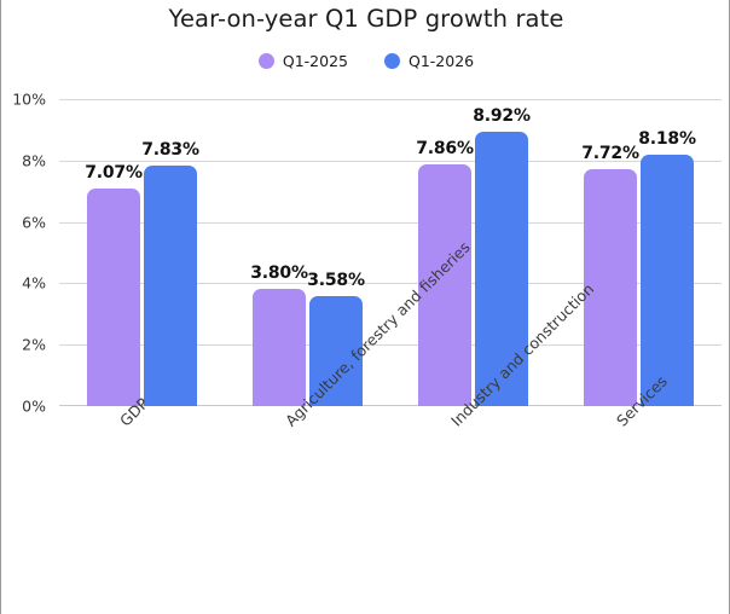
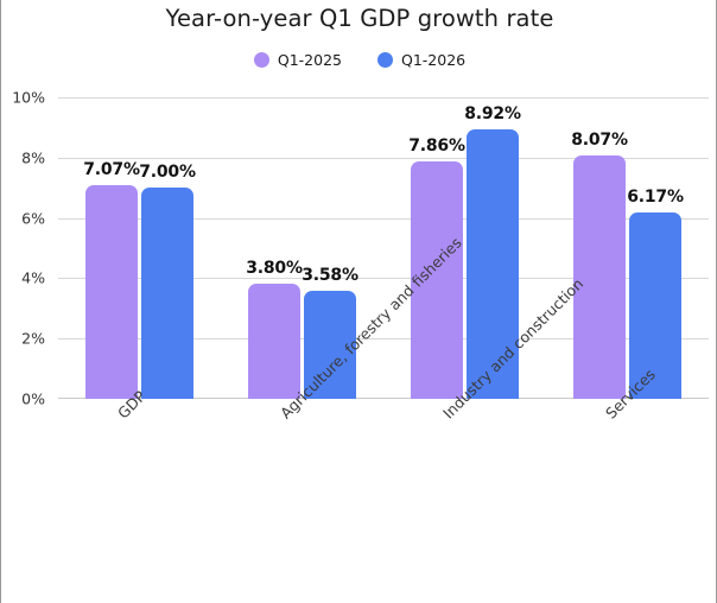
Q1-2026/GDP: 7.83% -> 7.00%
Q1-2025/Services: 7.72% -> 8.07%
Q1-2026/Services: 8.18% -> 6.17%
